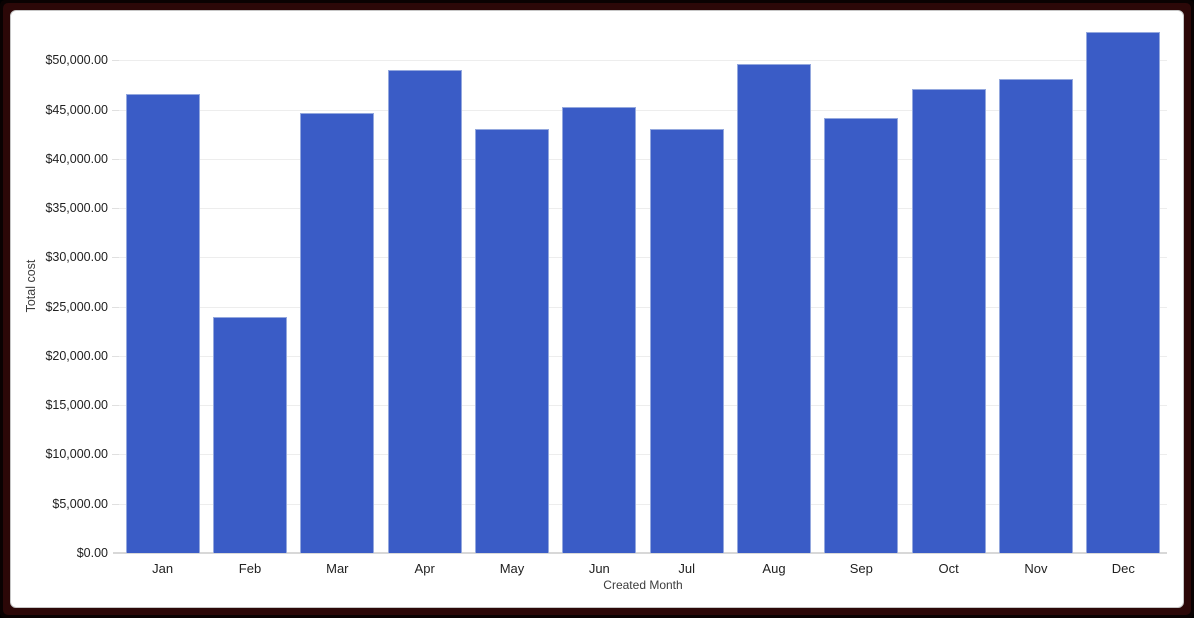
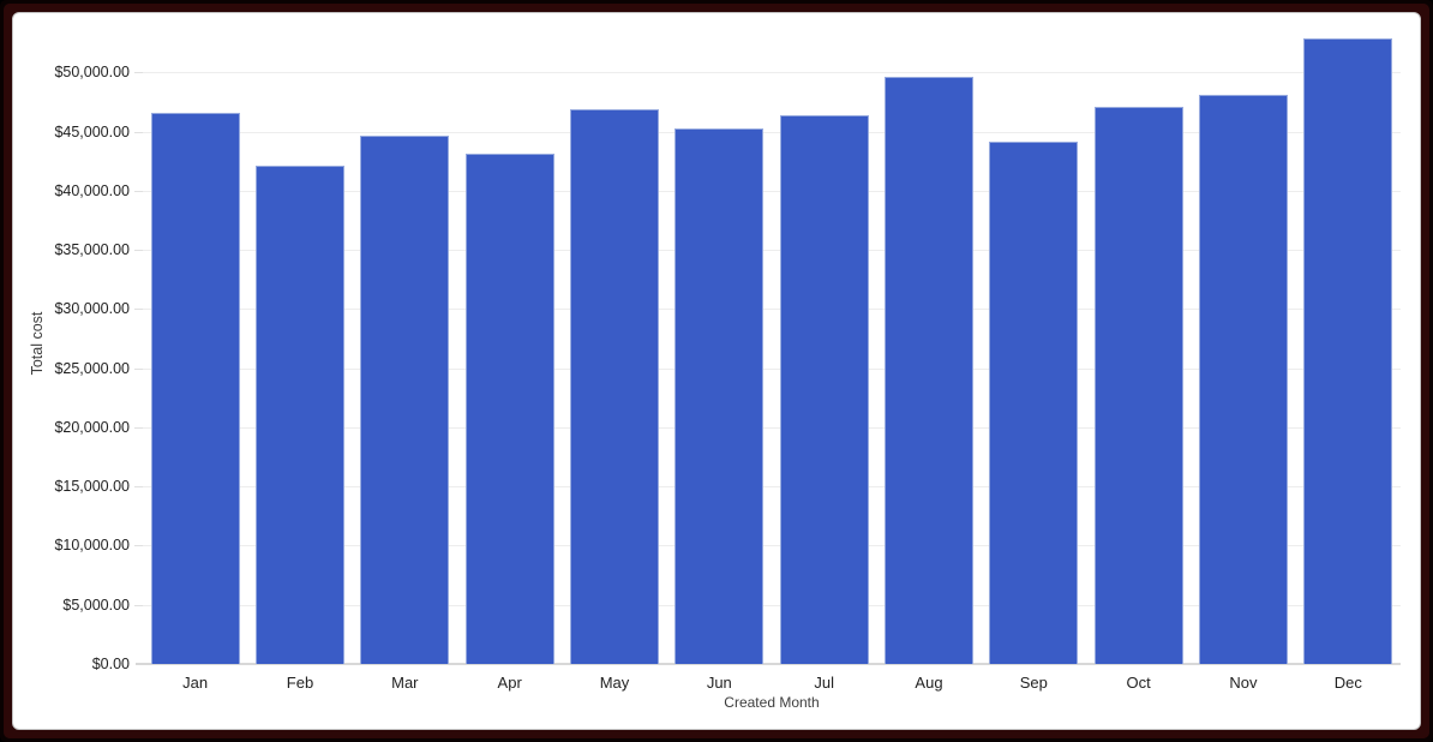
Feb: $24000 -> $42000
Apr: $49000 -> $43000
May: $43000 -> $47000
Jul: $43000 -> $46000
